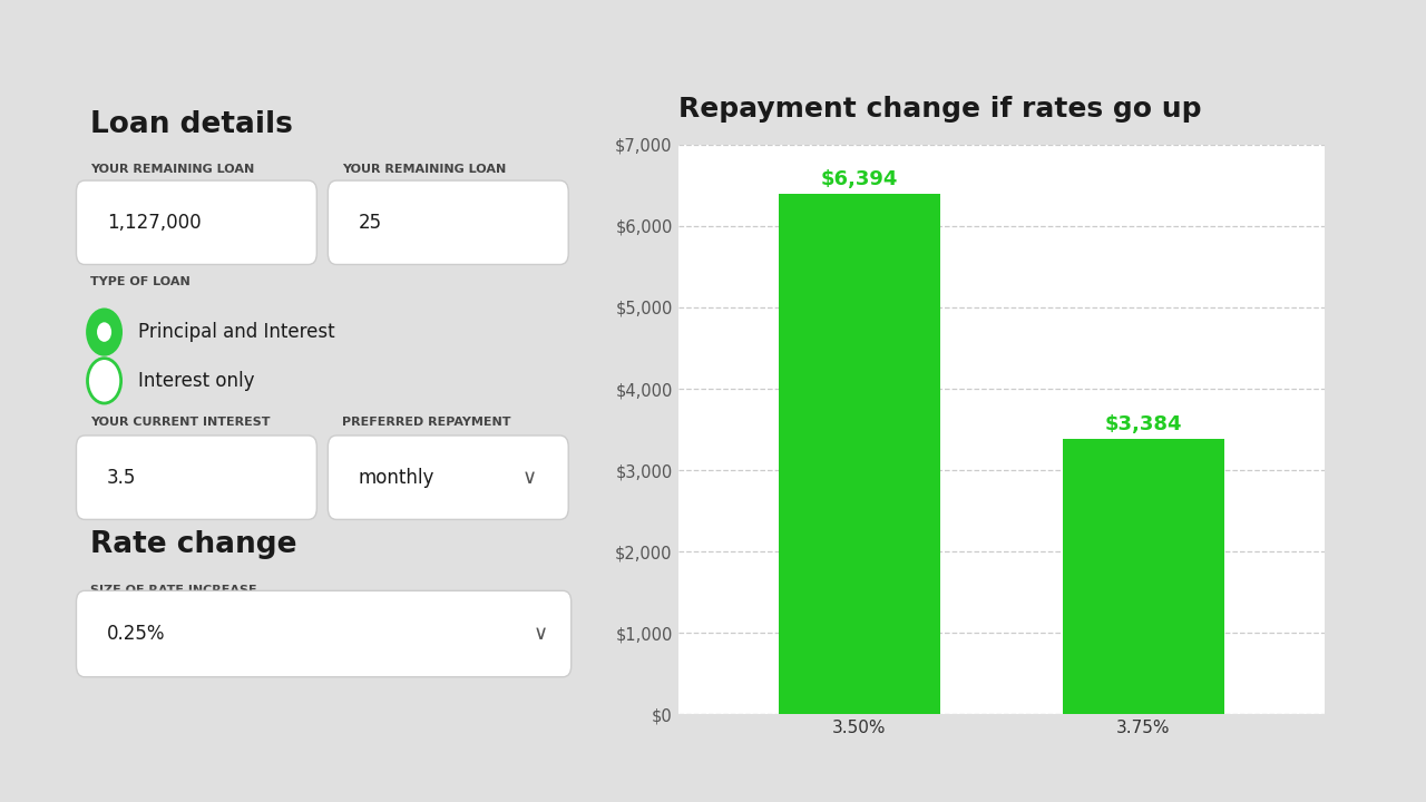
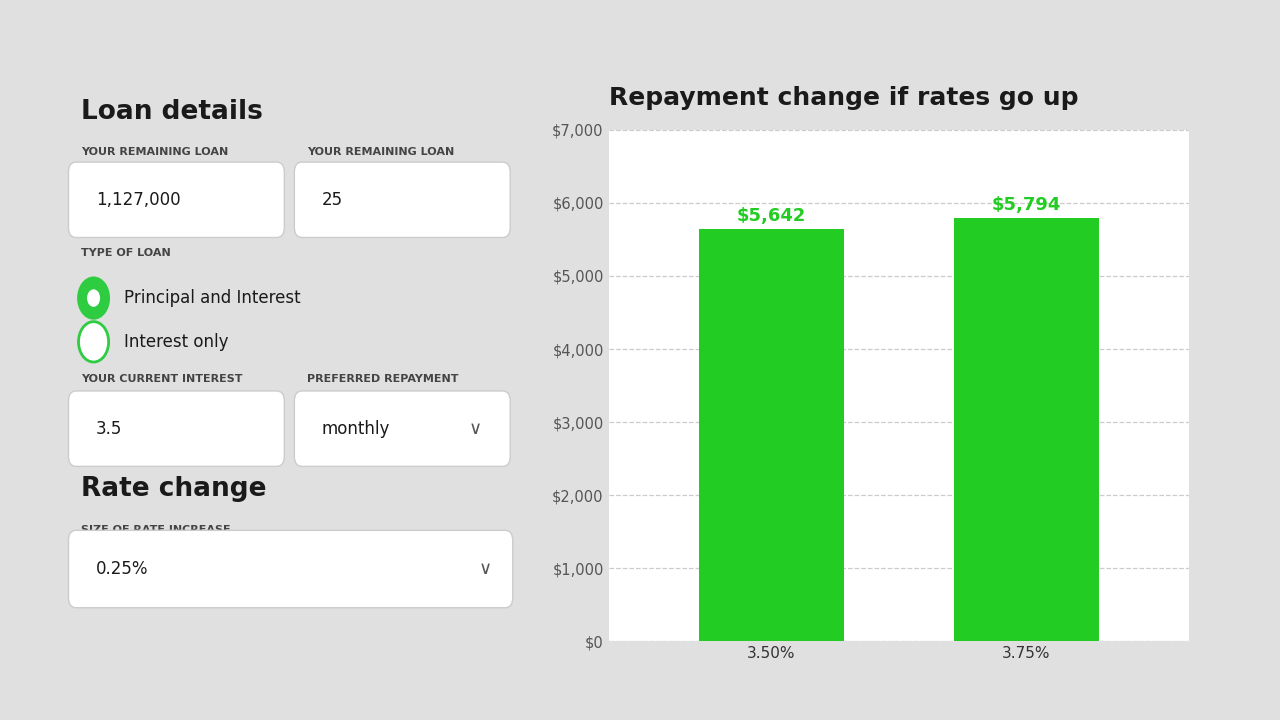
3.50%: $6,394 -> $5,642
3.75%: $3,384 -> $5,794
